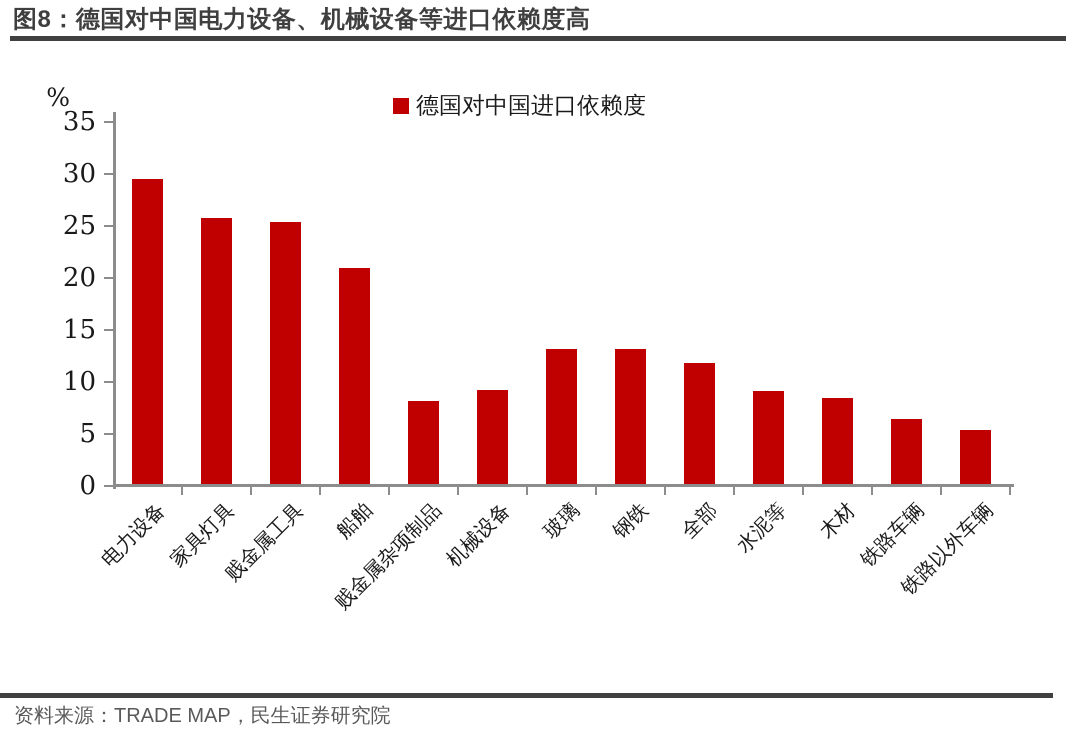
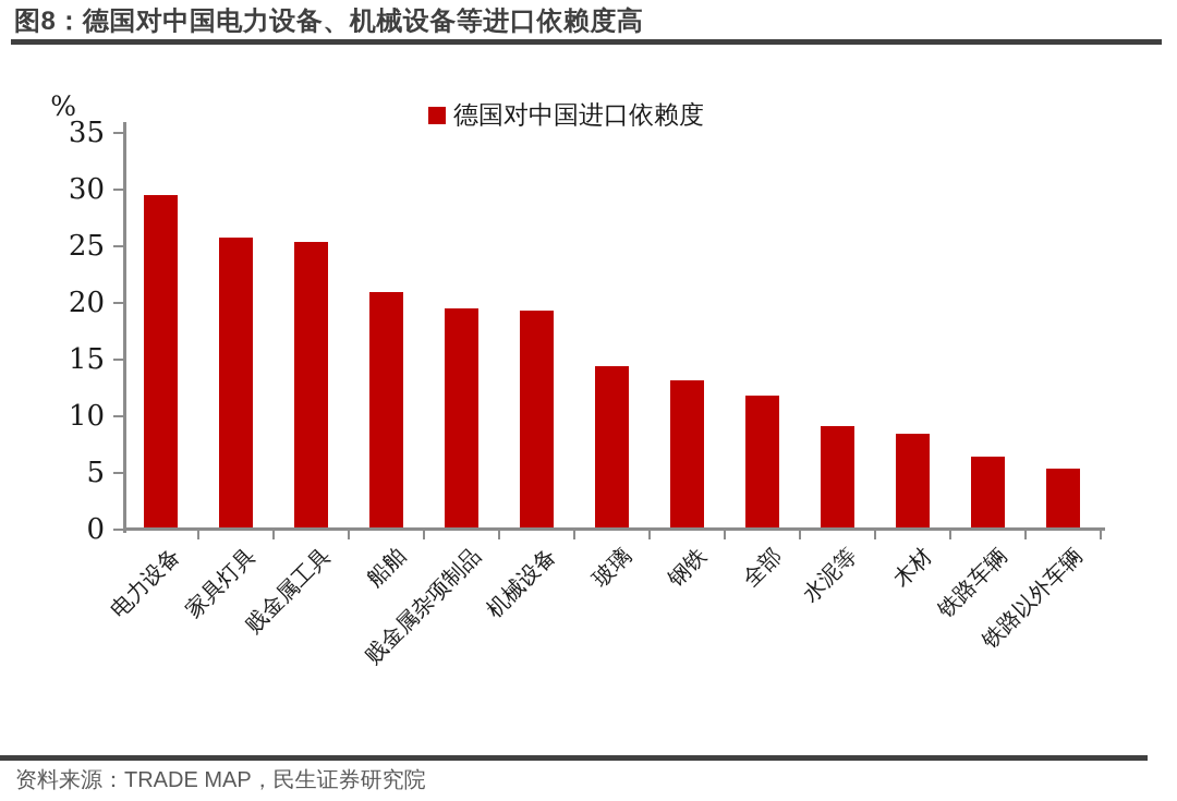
贱金属杂项制品: 8.2 -> 19.5
机械设备: 9.2 -> 19.3
玻璃: 13.2 -> 14.4
